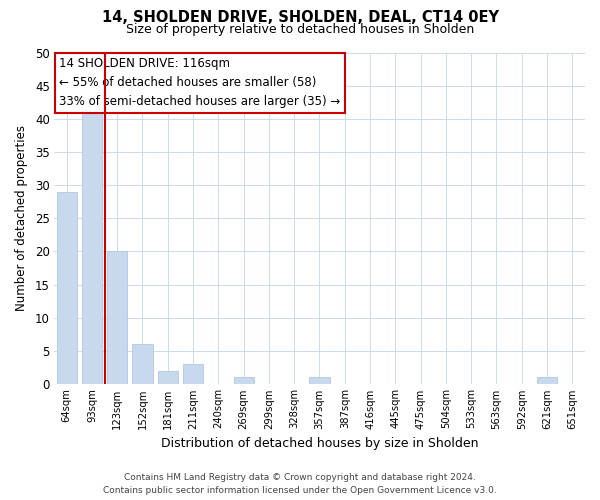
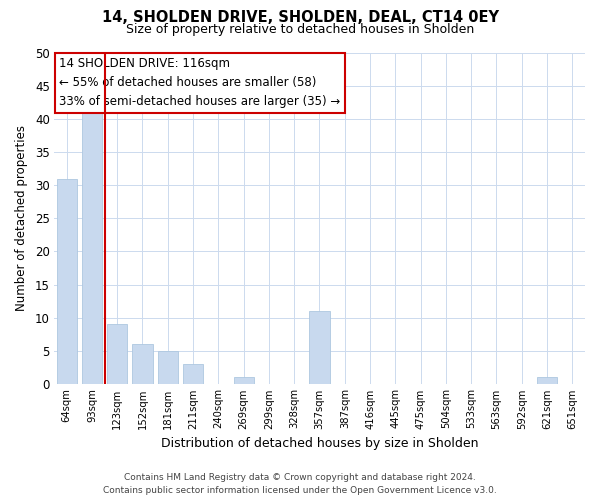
64sqm: 29 -> 31
123sqm: 20 -> 9
181sqm: 2 -> 5
357sqm: 1 -> 11
